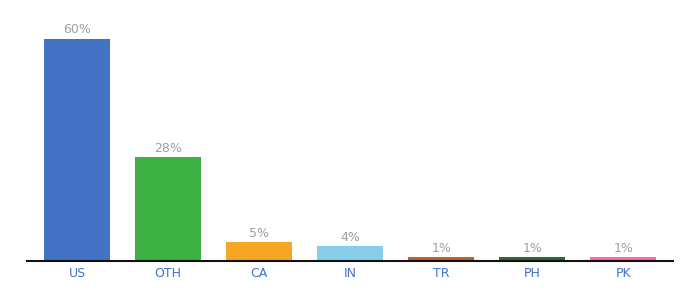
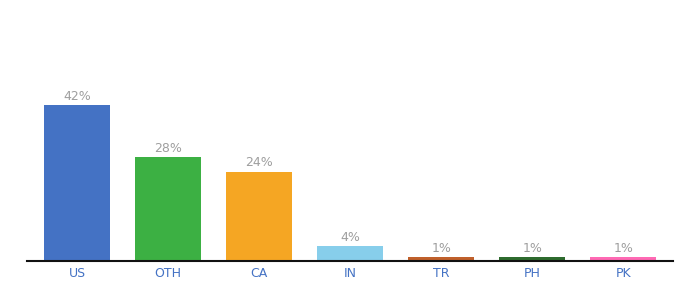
US: 60% -> 42%
CA: 5% -> 24%
